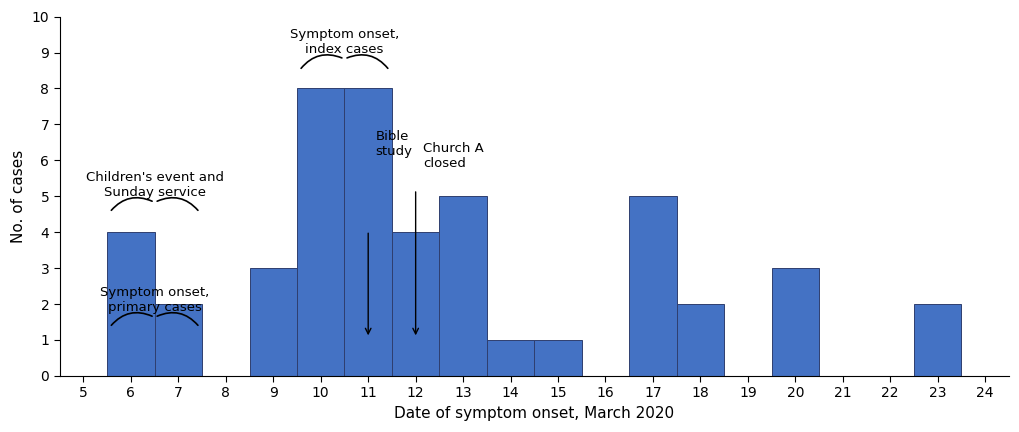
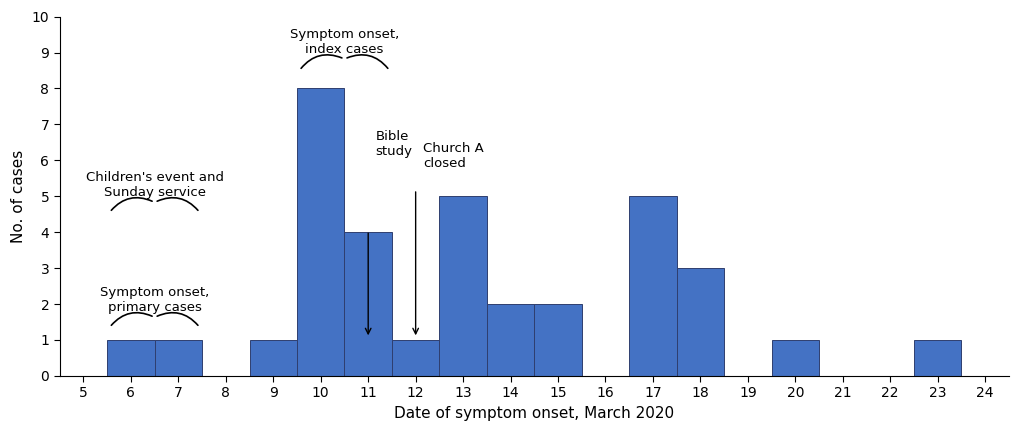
6: 4 -> 1
7: 2 -> 1
9: 3 -> 1
11: 8 -> 4
12: 4 -> 1
14: 1 -> 2
15: 1 -> 2
18: 2 -> 3
20: 3 -> 1
23: 2 -> 1
